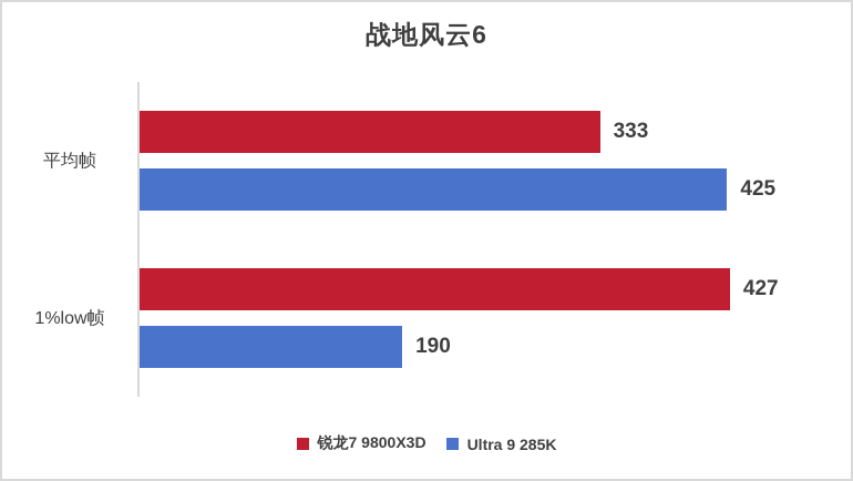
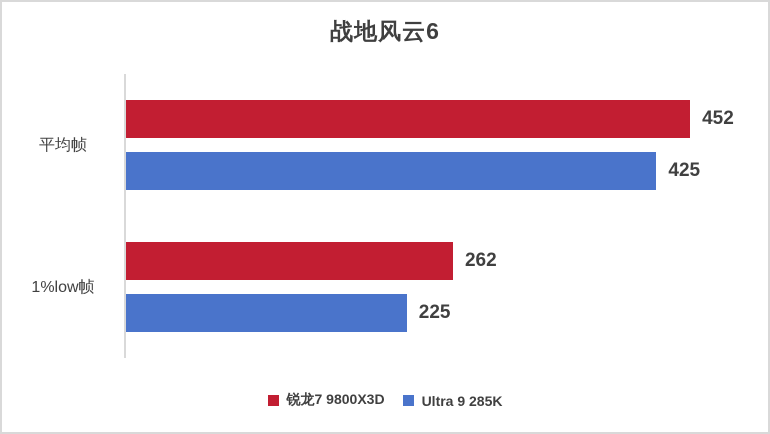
锐龙7 9800X3D/平均帧: 333 -> 452
锐龙7 9800X3D/1%low帧: 427 -> 262
Ultra 9 285K/1%low帧: 190 -> 225
